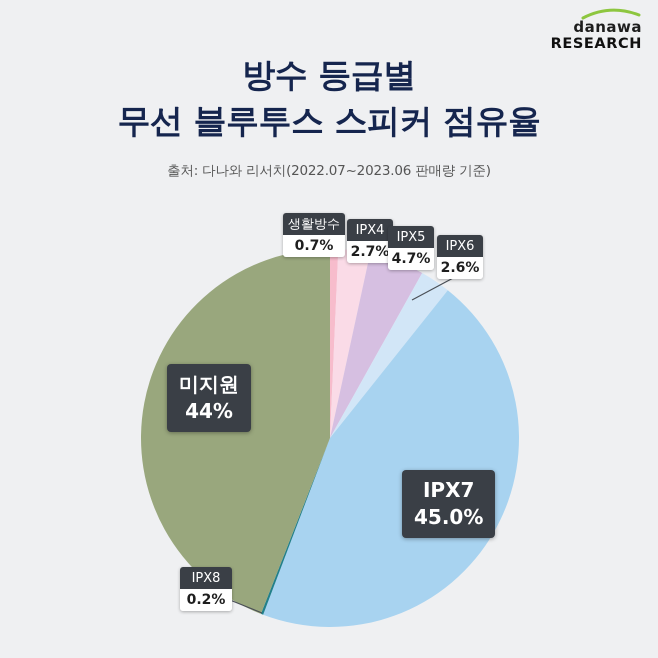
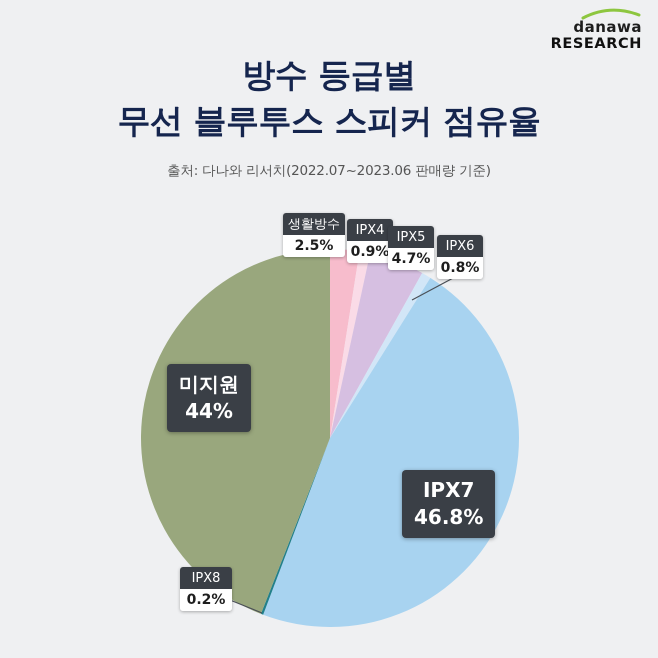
생활방수: 0.7% -> 2.5%
IPX4: 2.7% -> 0.9%
IPX6: 2.6% -> 0.8%
IPX7: 45.0% -> 46.8%
